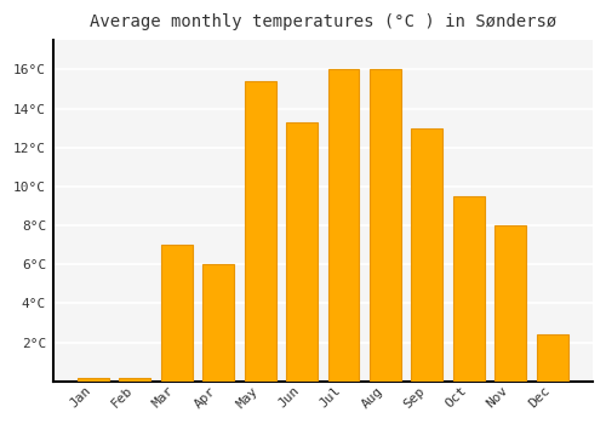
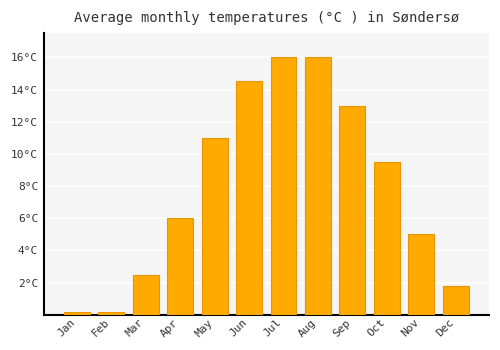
Mar: 7.0°C -> 2.5°C
May: 15.4°C -> 11.0°C
Jun: 13.3°C -> 14.5°C
Nov: 8.0°C -> 5.0°C
Dec: 2.4°C -> 1.8°C
